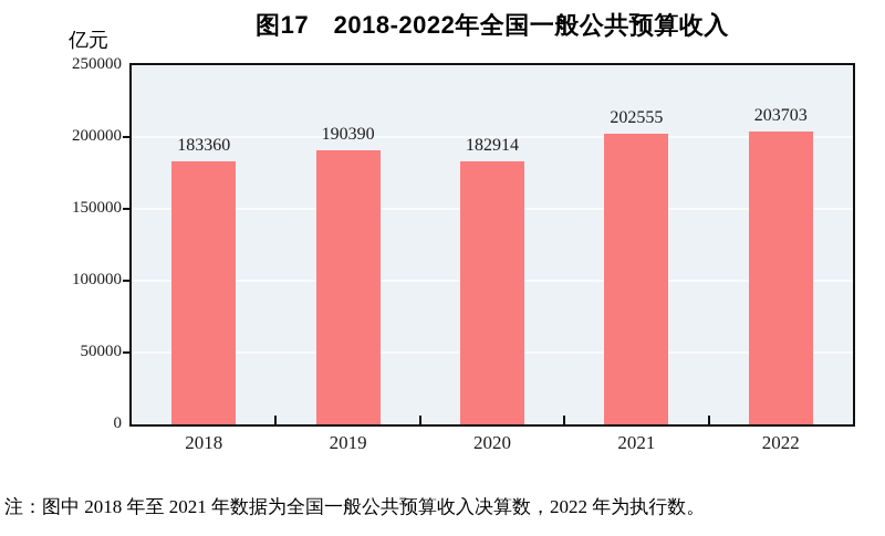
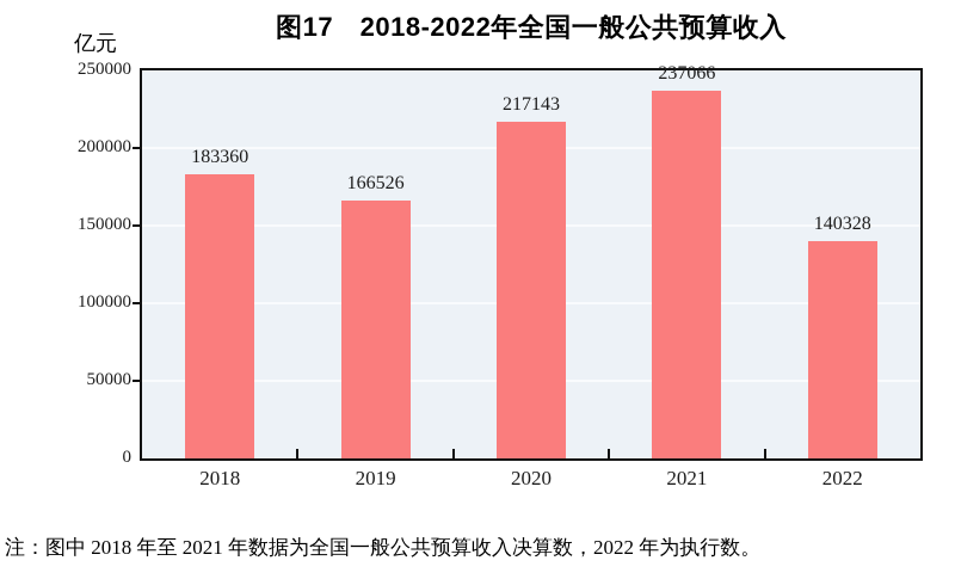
2019: 190390 -> 166526
2020: 182914 -> 217143
2021: 202555 -> 237066
2022: 203703 -> 140328
